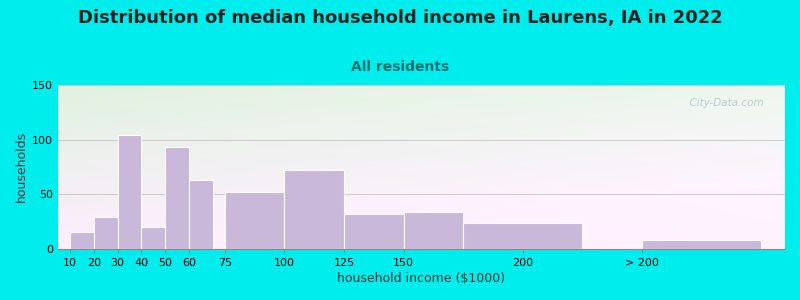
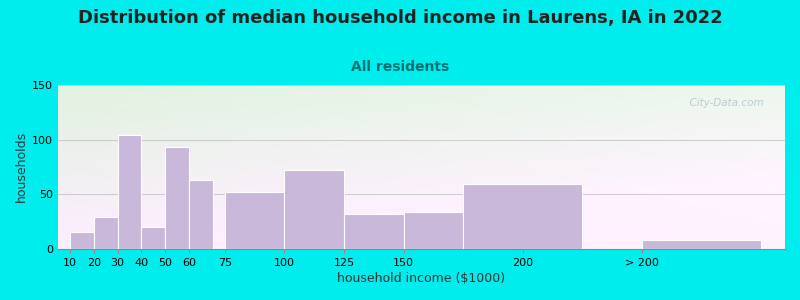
200: 24 -> 59
